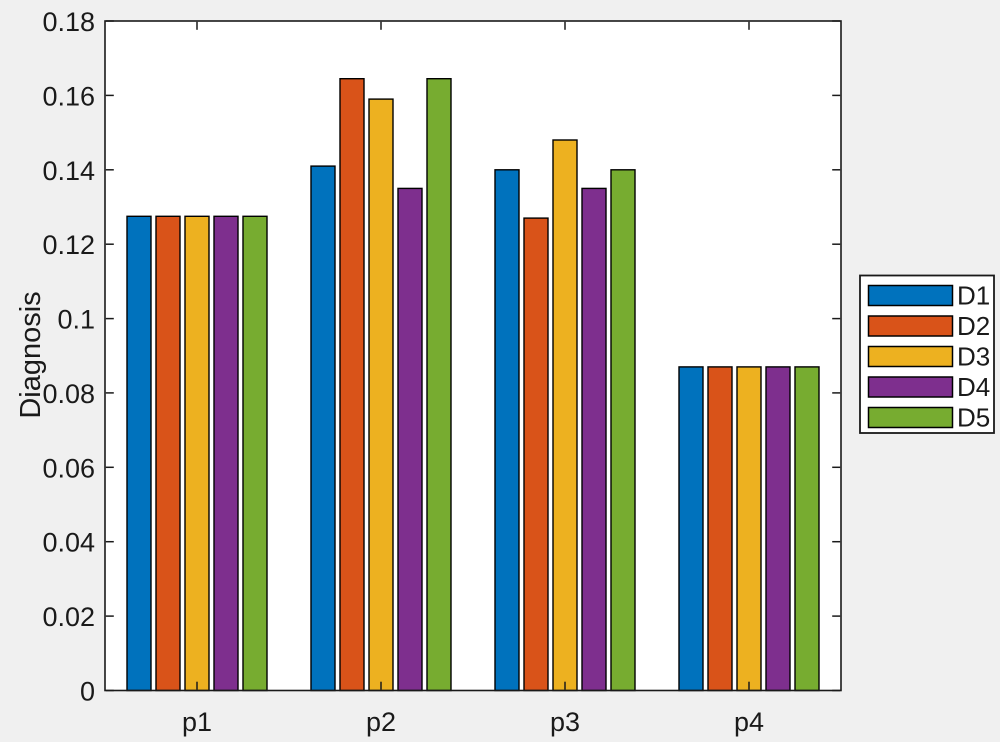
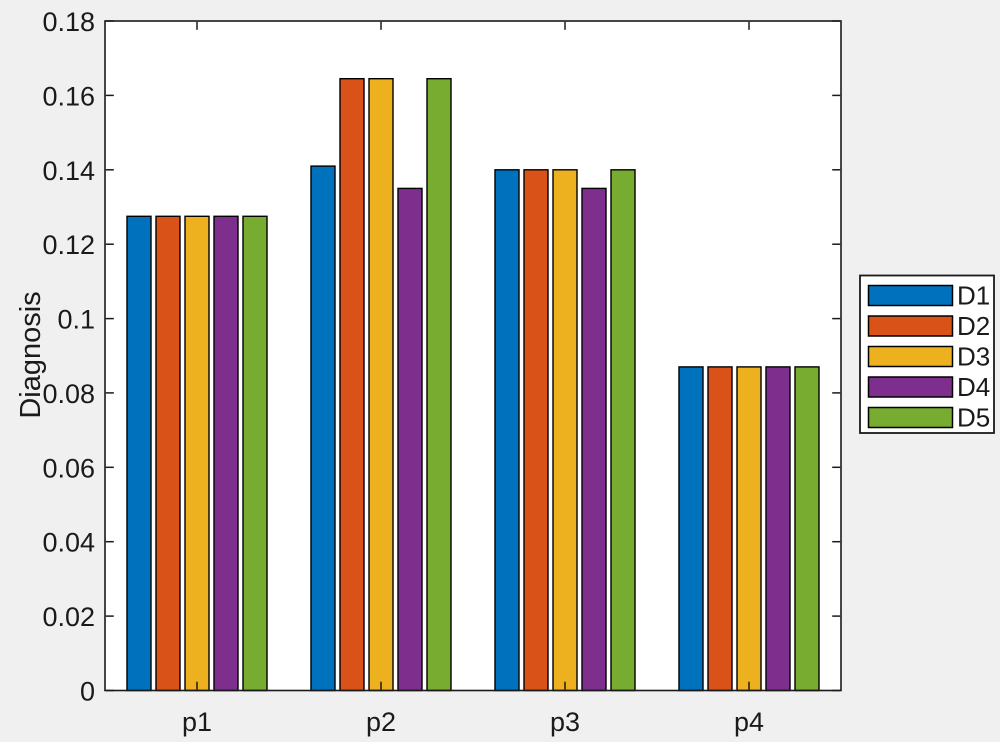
D3/p2: 0.159 -> 0.165
D2/p3: 0.127 -> 0.140
D3/p3: 0.148 -> 0.140
